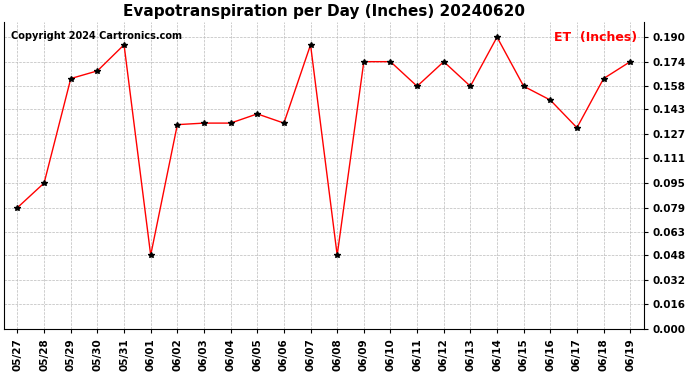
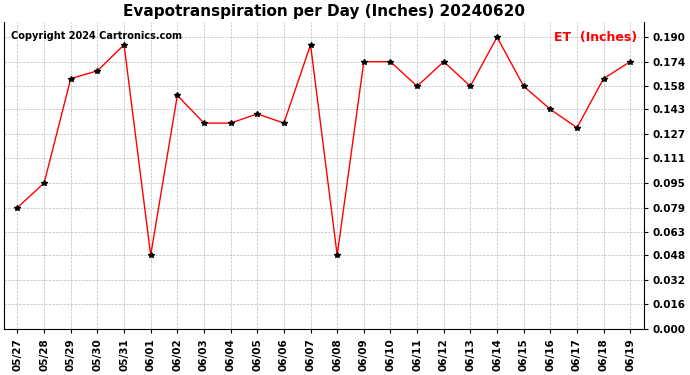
06/02: 0.133 -> 0.152
06/16: 0.149 -> 0.143
